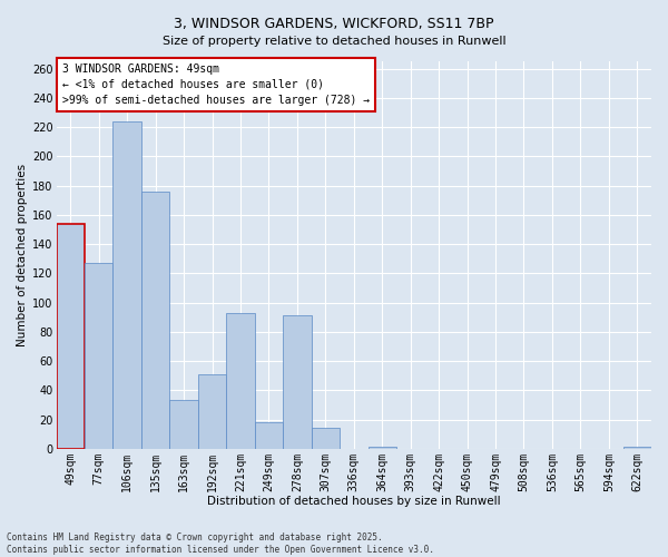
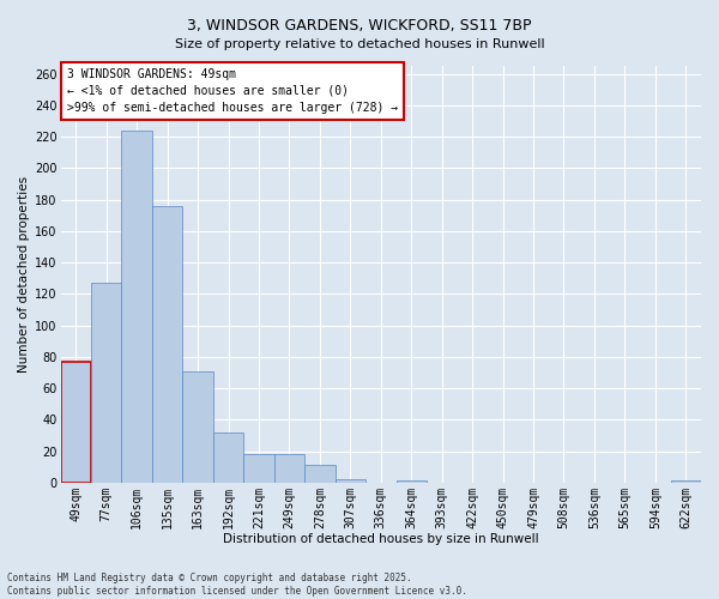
49sqm: 154 -> 77
163sqm: 33 -> 71
192sqm: 51 -> 32
221sqm: 93 -> 18
278sqm: 91 -> 11
307sqm: 14 -> 2
